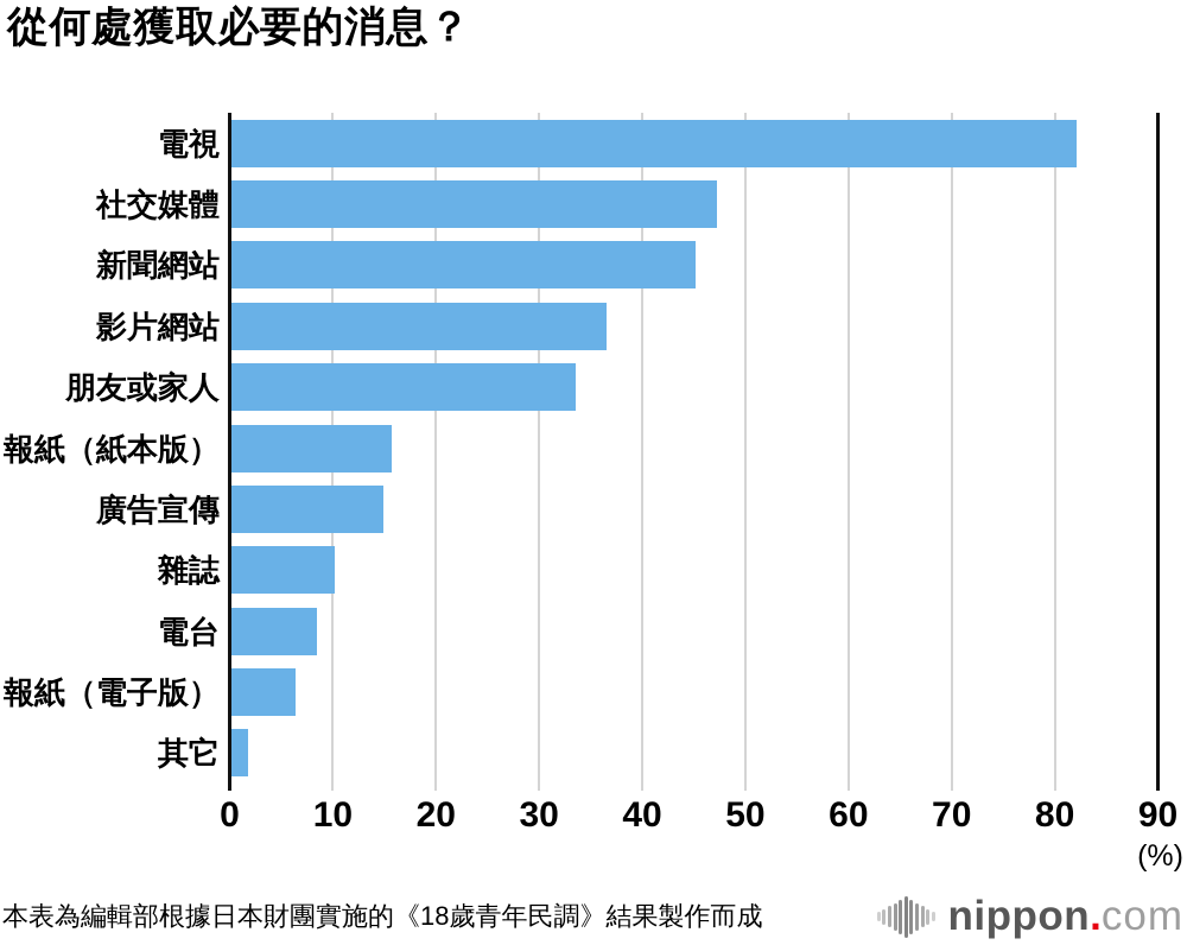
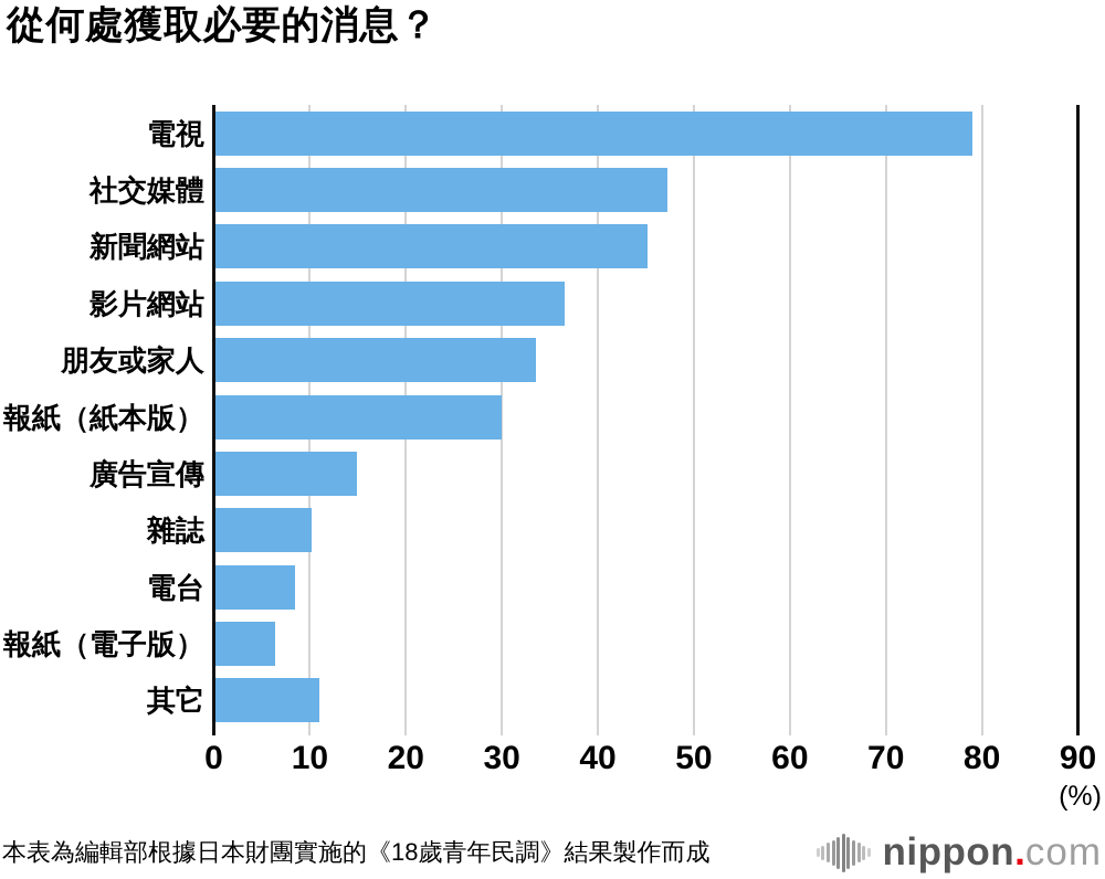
電視: 82 -> 79
報紙（紙本版）: 16 -> 30
其它: 2 -> 11
